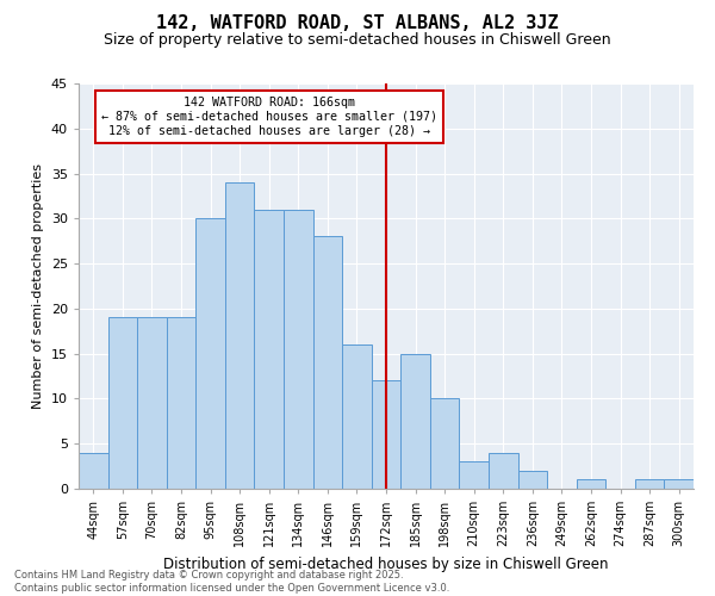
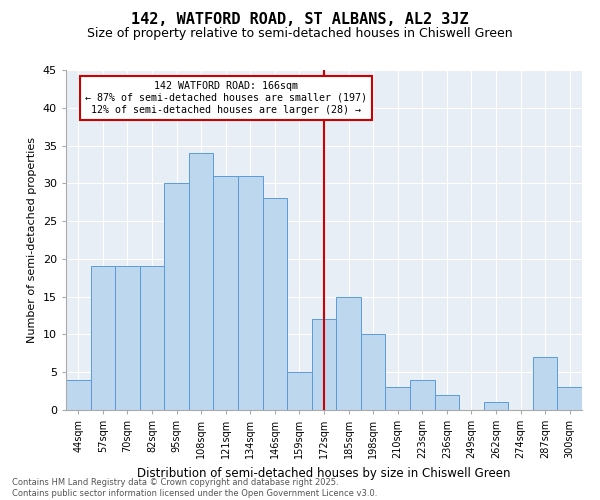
159sqm: 16 -> 5
287sqm: 1 -> 7
300sqm: 1 -> 3
